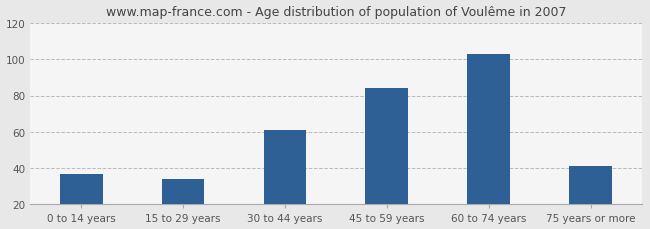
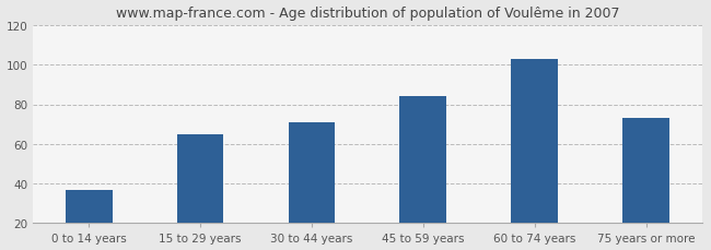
15 to 29 years: 34 -> 65
30 to 44 years: 61 -> 71
75 years or more: 41 -> 73
